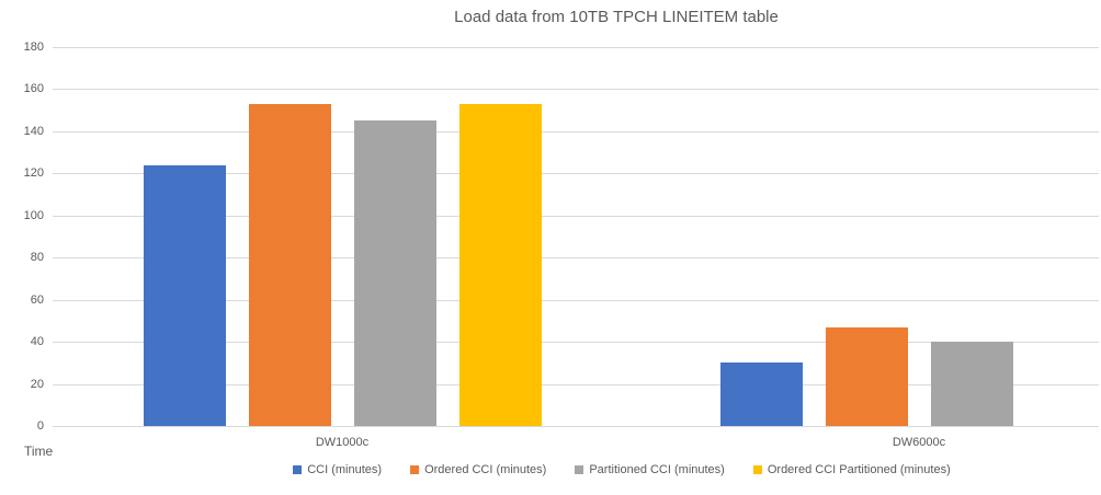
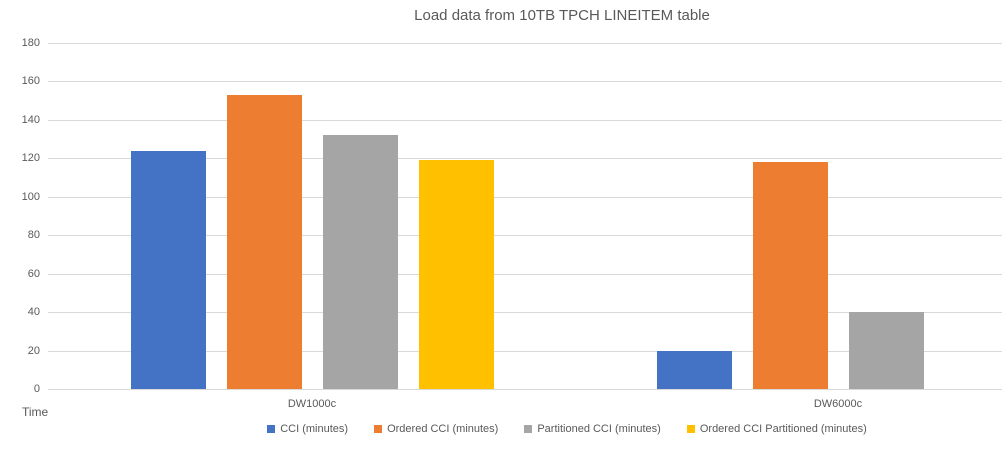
Partitioned CCI (minutes)/DW1000c: 145 -> 132
Ordered CCI Partitioned (minutes)/DW1000c: 153 -> 119
CCI (minutes)/DW6000c: 30 -> 20
Ordered CCI (minutes)/DW6000c: 47 -> 118
